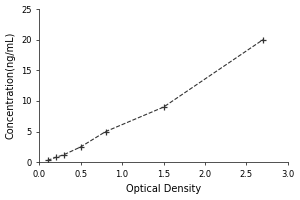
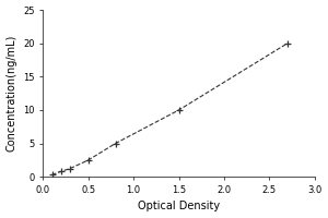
1.5: 9.0 -> 10.0
